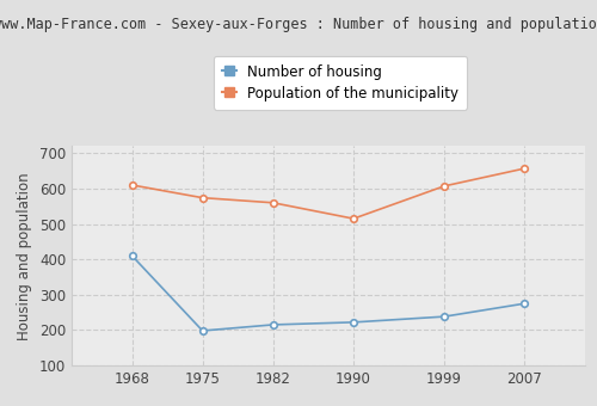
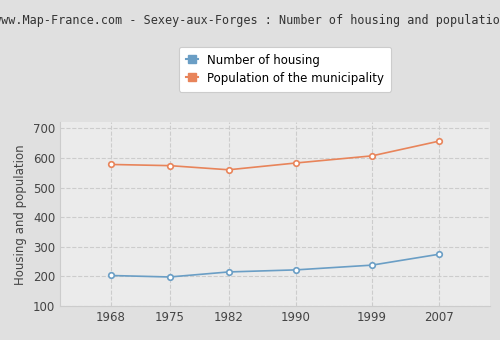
Number of housing/1968: 410 -> 203
Population of the municipality/1968: 610 -> 578
Population of the municipality/1990: 515 -> 583
